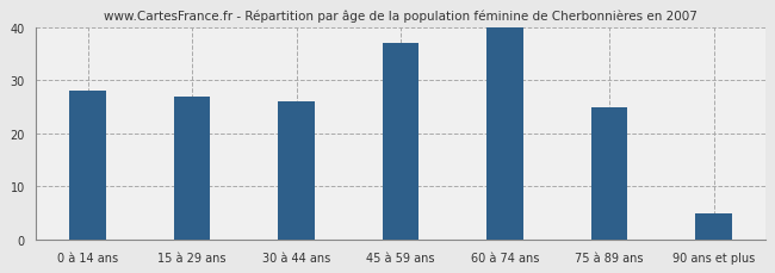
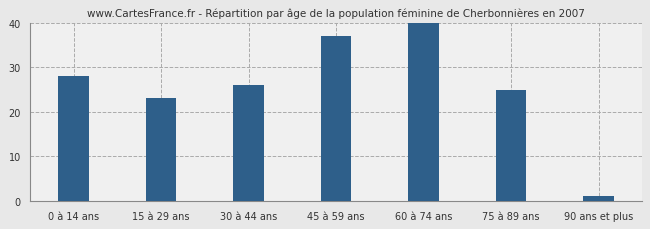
15 à 29 ans: 27 -> 23
90 ans et plus: 5 -> 1
